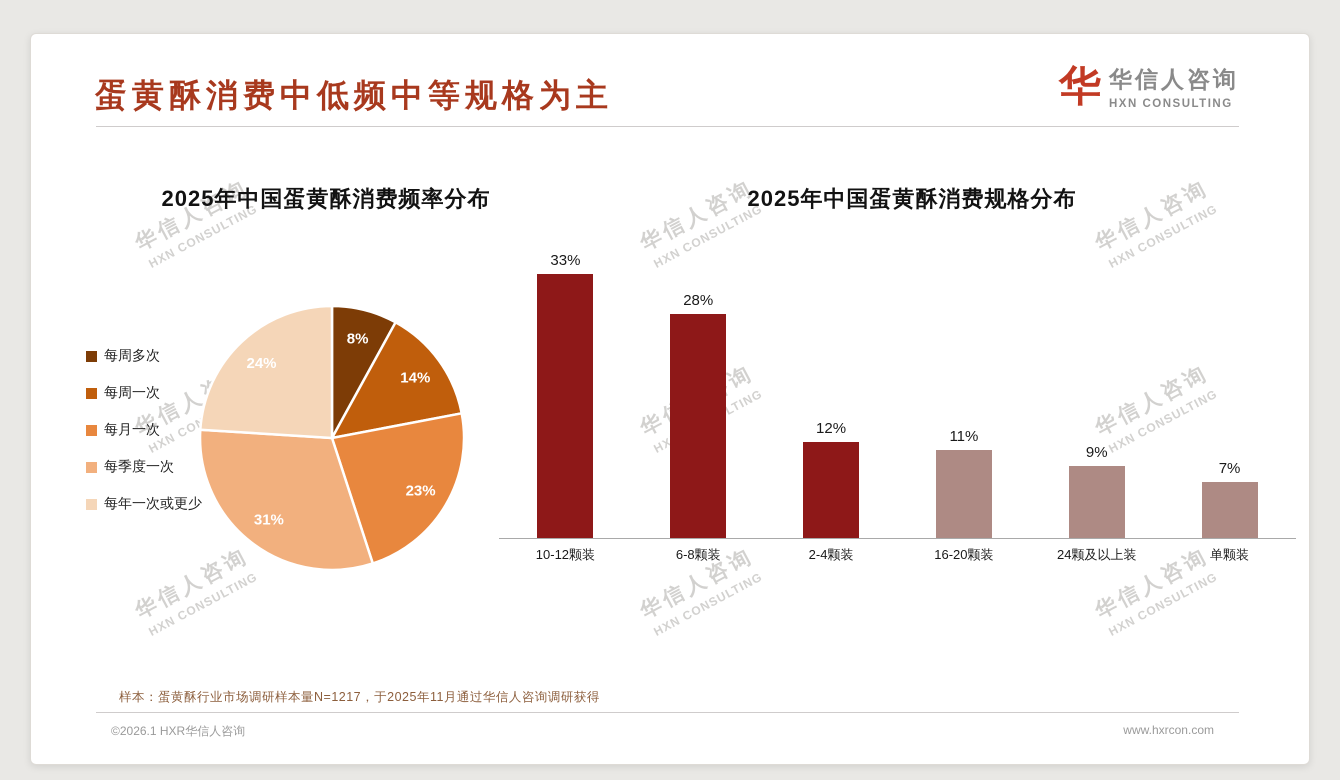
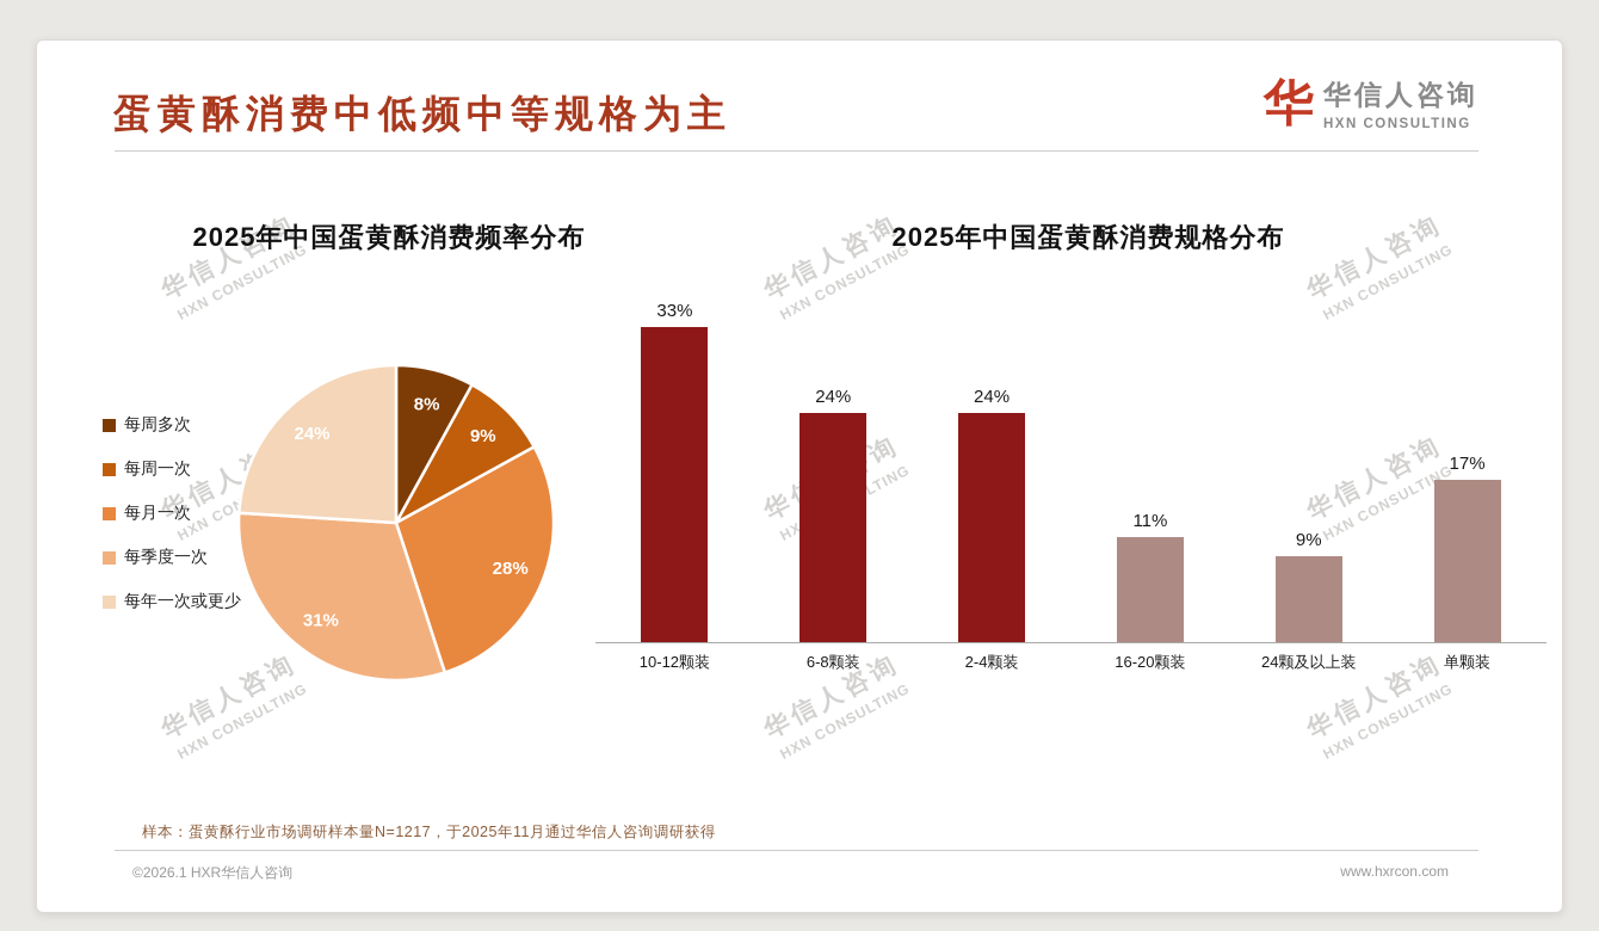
2025年中国蛋黄酥消费频率分布/每周一次: 14% -> 9%
2025年中国蛋黄酥消费频率分布/每月一次: 23% -> 28%
2025年中国蛋黄酥消费规格分布/6-8颗装: 28% -> 24%
2025年中国蛋黄酥消费规格分布/2-4颗装: 12% -> 24%
2025年中国蛋黄酥消费规格分布/单颗装: 7% -> 17%
